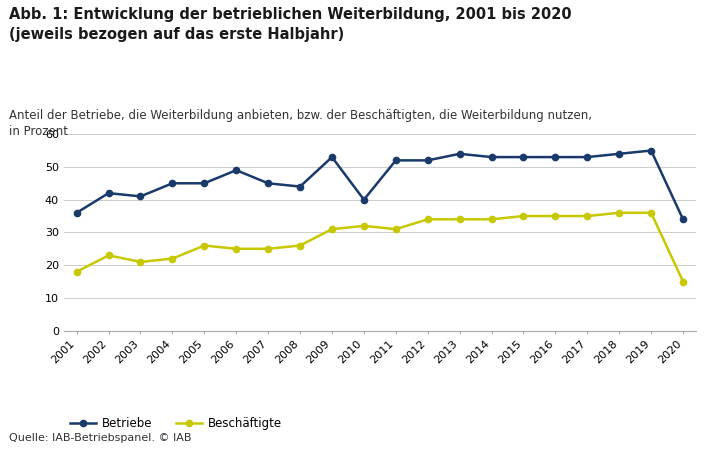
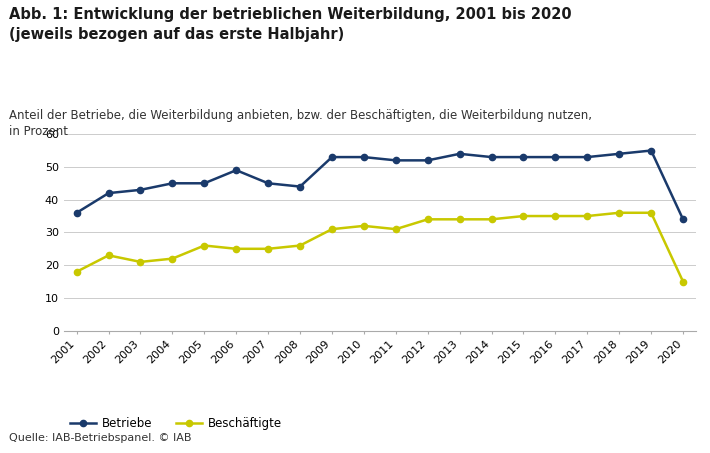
Betriebe/2003: 41 -> 43
Betriebe/2010: 40 -> 53
